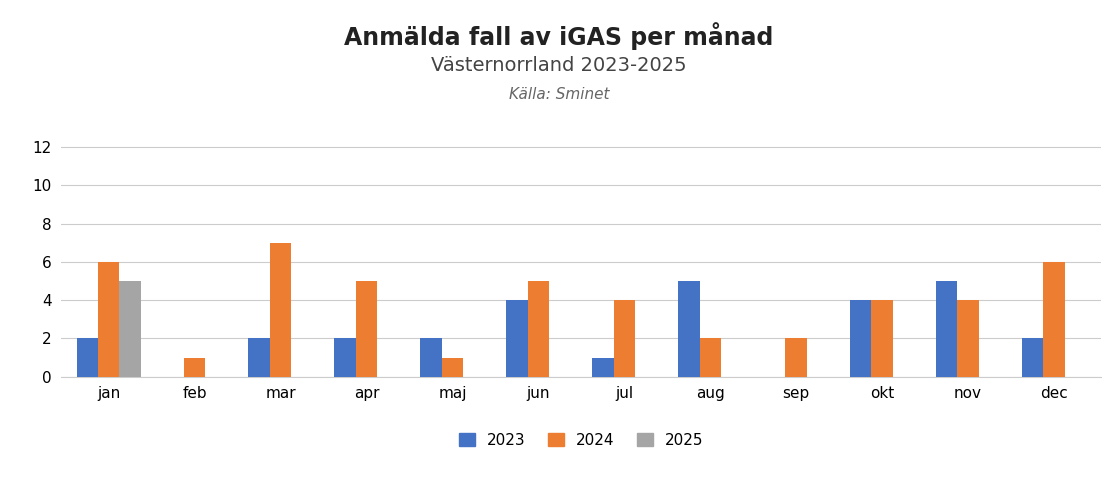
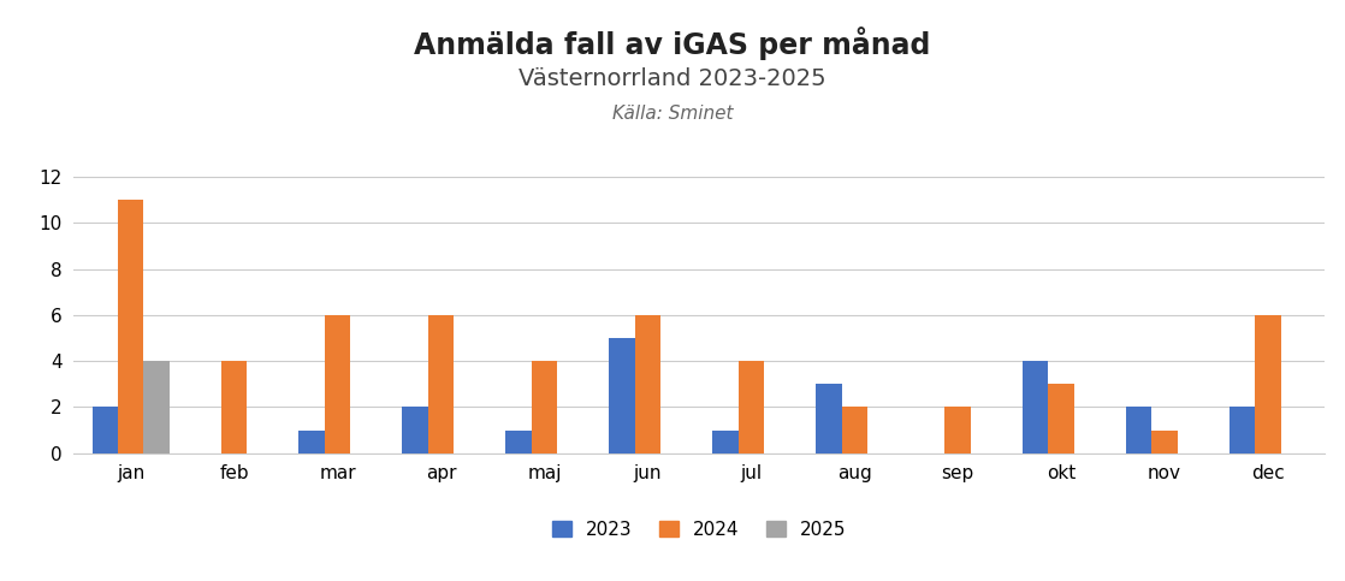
2024/jan: 6 -> 11
2025/jan: 5 -> 4
2024/feb: 1 -> 4
2023/mar: 2 -> 1
2024/mar: 7 -> 6
2024/apr: 5 -> 6
2023/maj: 2 -> 1
2024/maj: 1 -> 4
2023/jun: 4 -> 5
2024/jun: 5 -> 6
2023/aug: 5 -> 3
2024/okt: 4 -> 3
2023/nov: 5 -> 2
2024/nov: 4 -> 1
